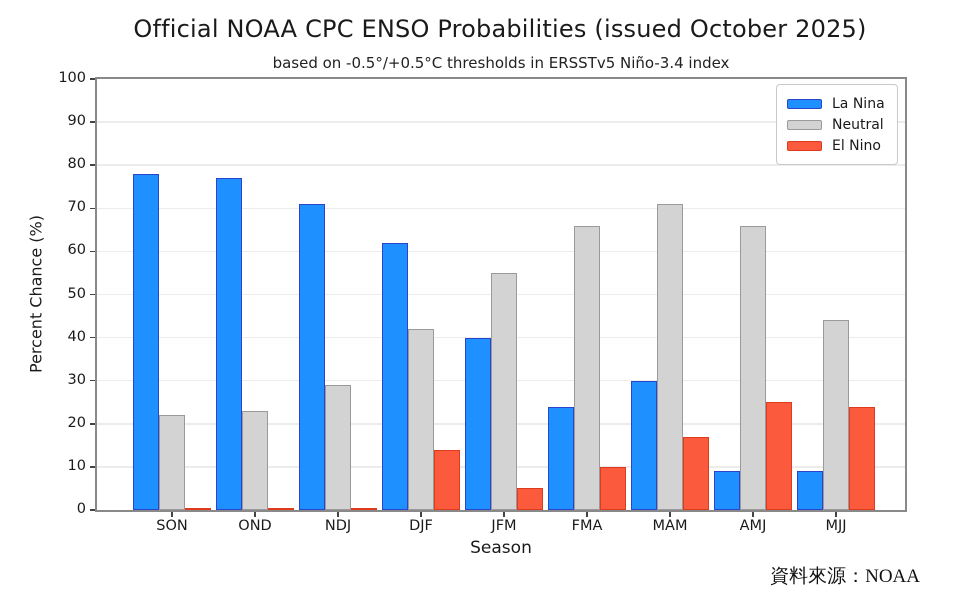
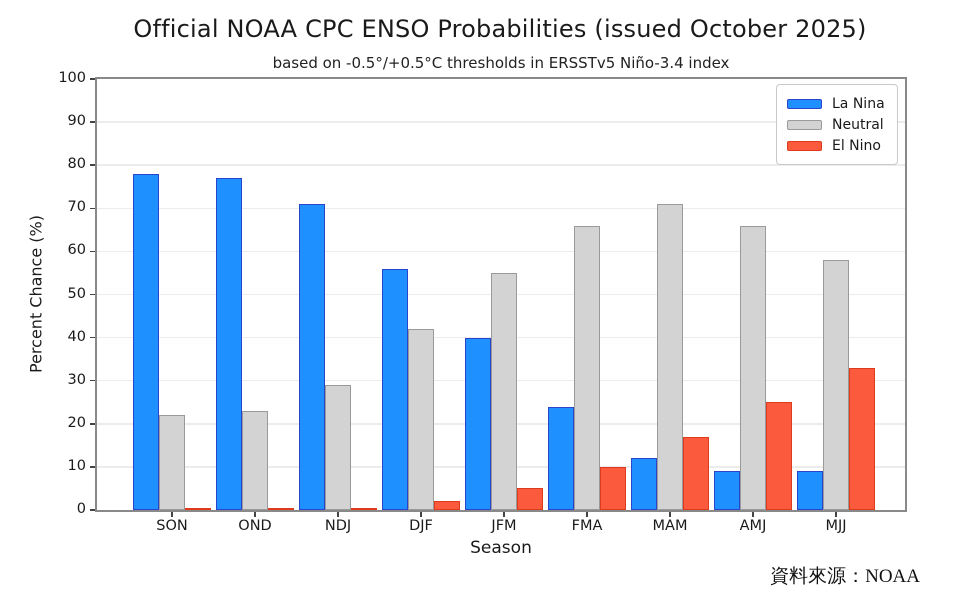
La Nina/DJF: 62 -> 56
El Nino/DJF: 14 -> 2
La Nina/MAM: 30 -> 12
Neutral/MJJ: 44 -> 58
El Nino/MJJ: 24 -> 33
